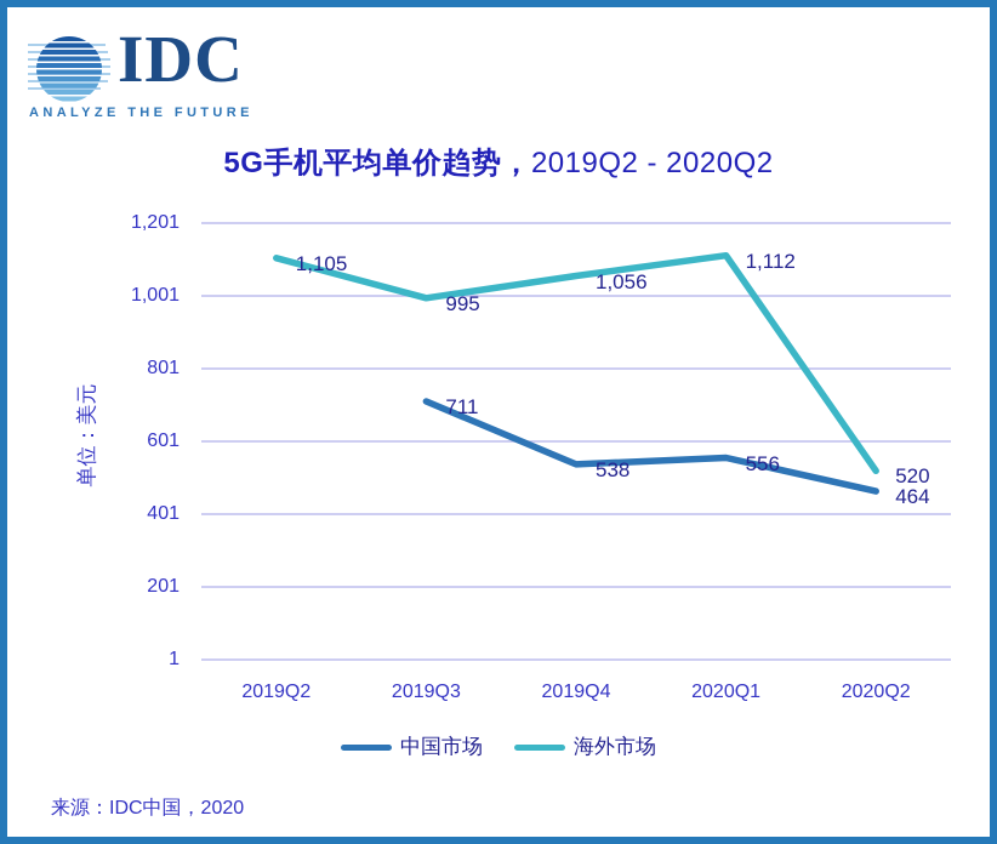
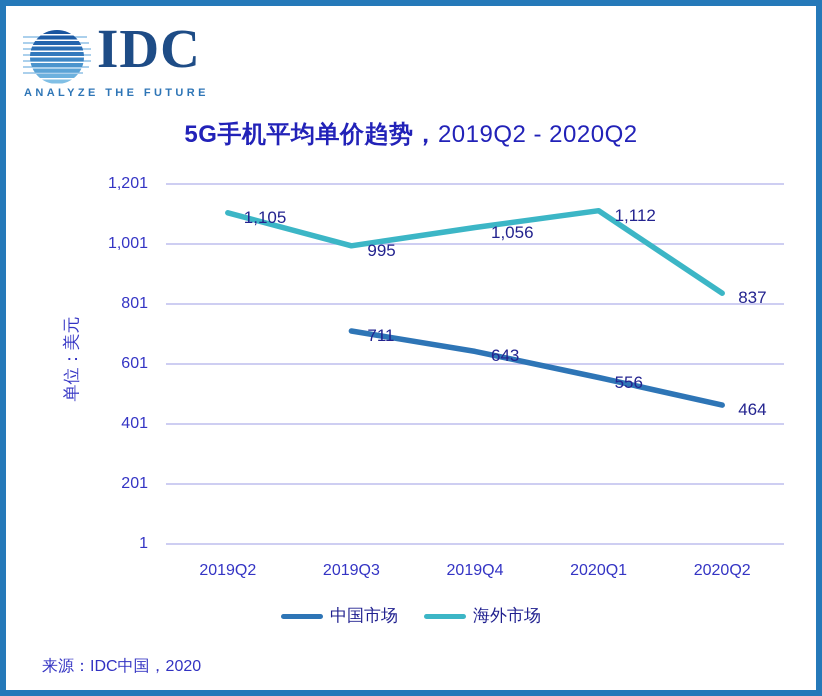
中国市场/2019Q4: 538 -> 643
海外市场/2020Q2: 520 -> 837
